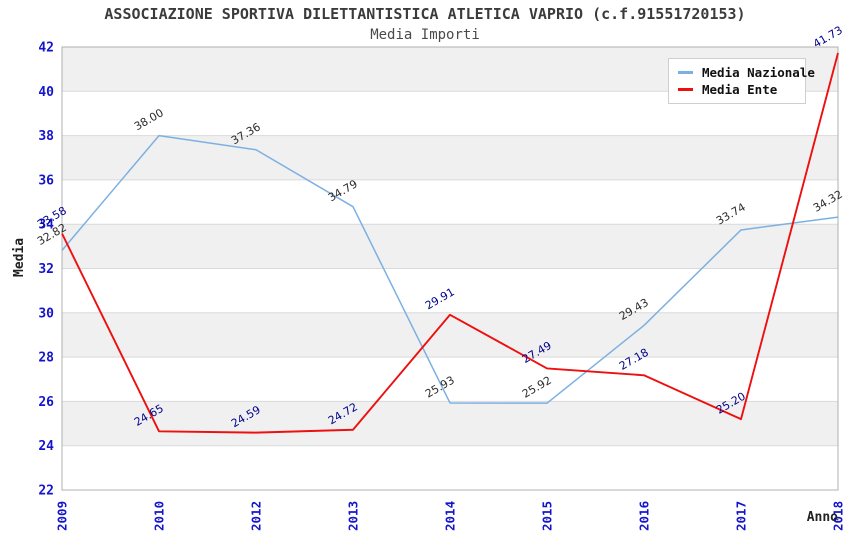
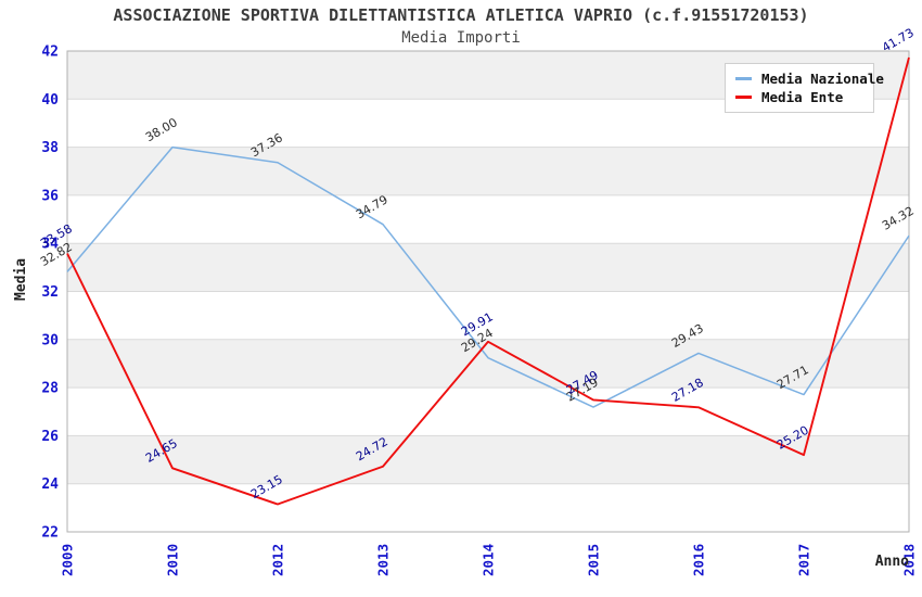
Media Ente/2012: 24.59 -> 23.15
Media Nazionale/2014: 25.93 -> 29.24
Media Nazionale/2015: 25.92 -> 27.19
Media Nazionale/2017: 33.74 -> 27.71
